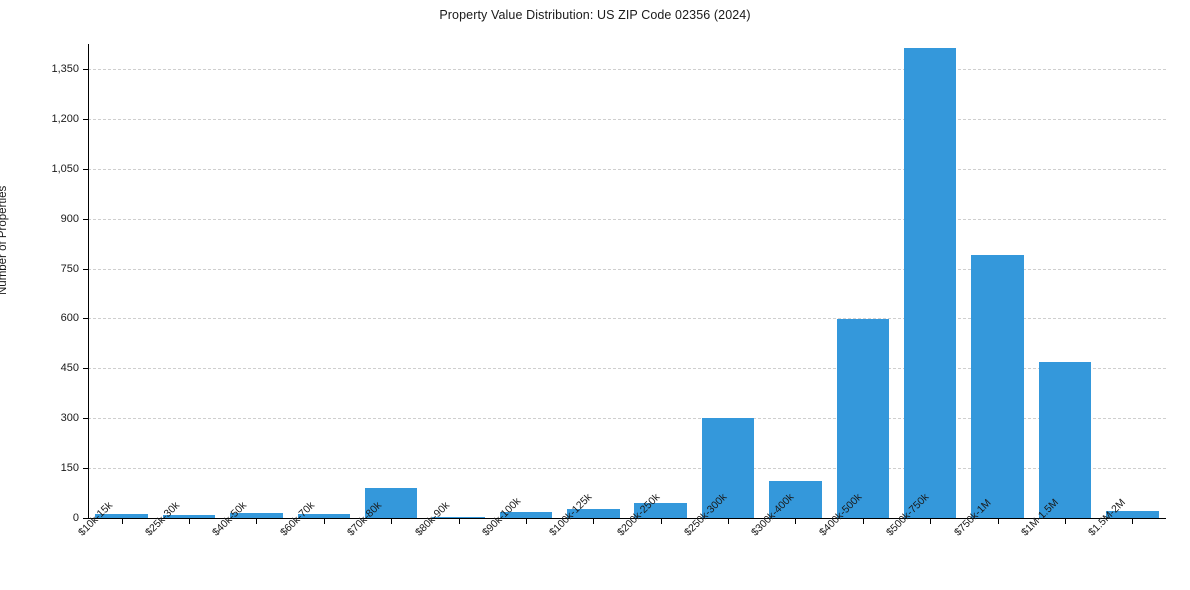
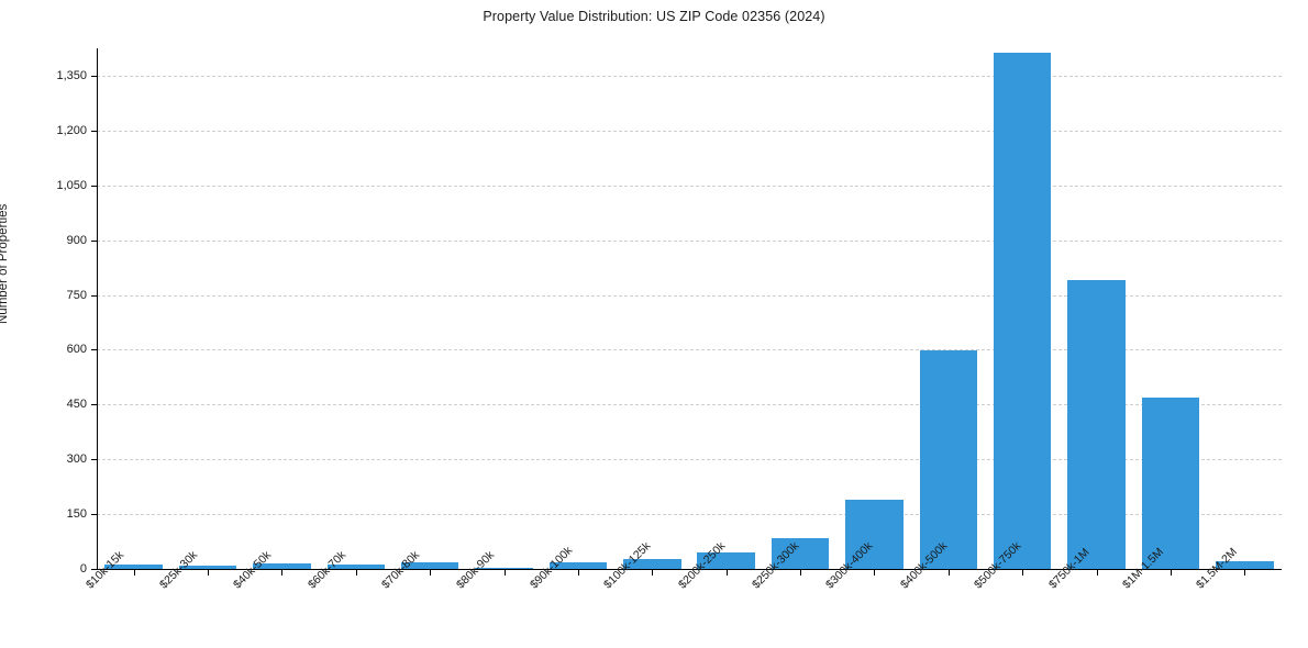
$70k-80k: 90 -> 20
$250k-300k: 300 -> 80
$300k-400k: 110 -> 190
